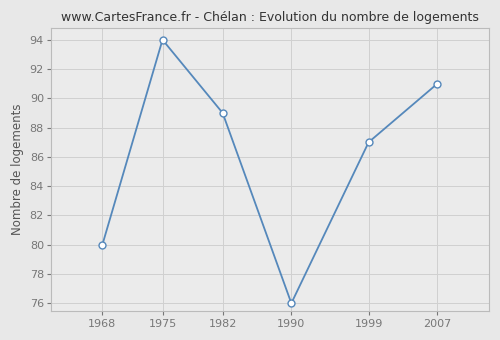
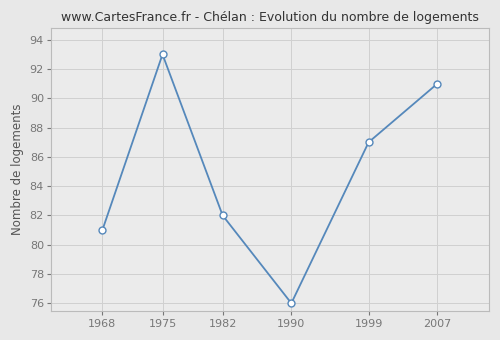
1968: 80 -> 81
1975: 94 -> 93
1982: 89 -> 82
